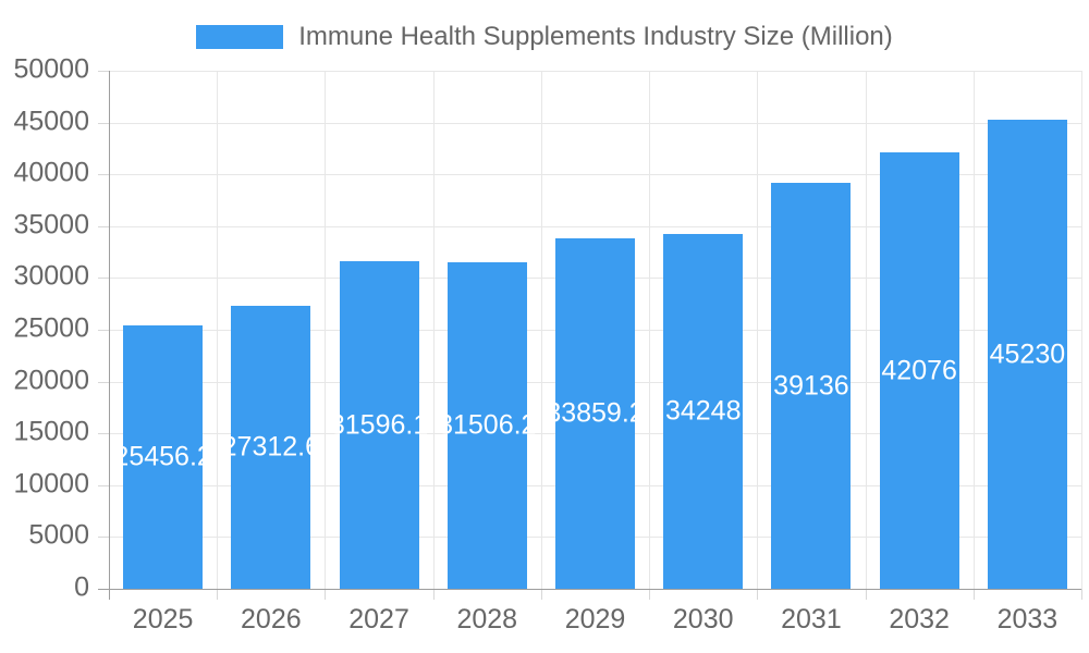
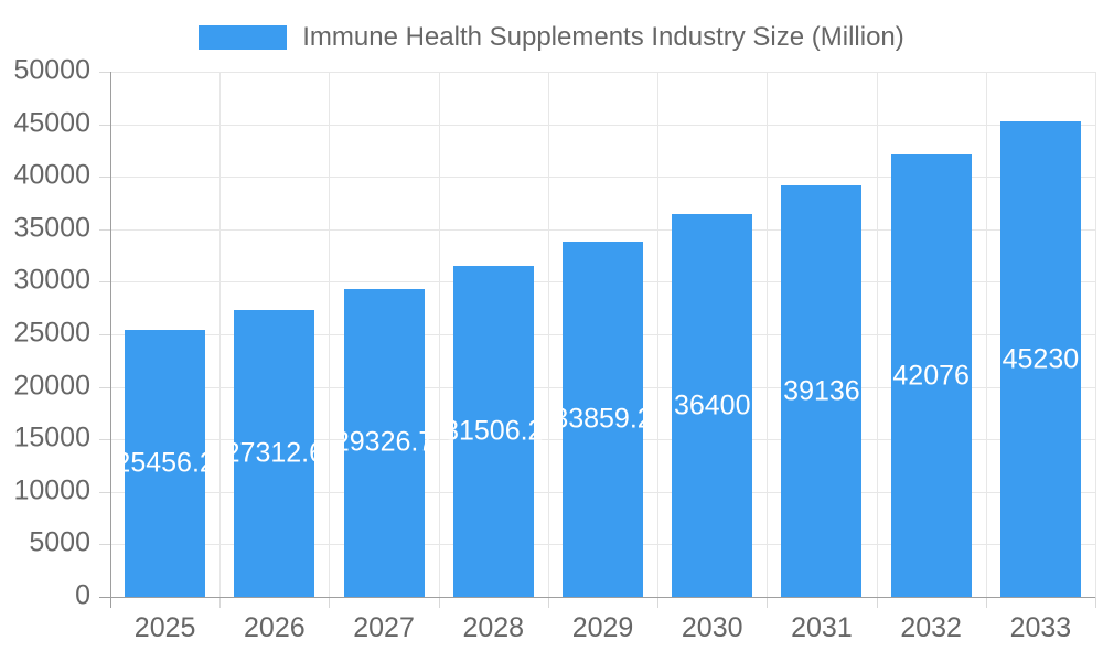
2027: 31596.1 -> 29326.7
2030: 34248 -> 36400
